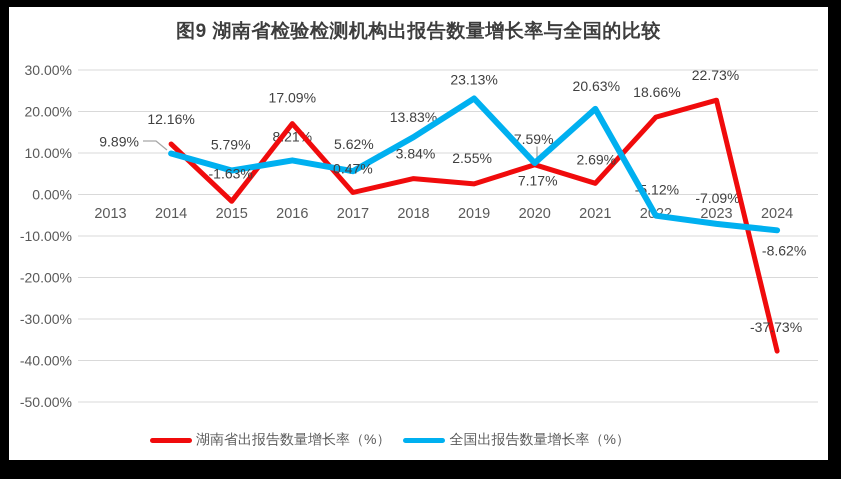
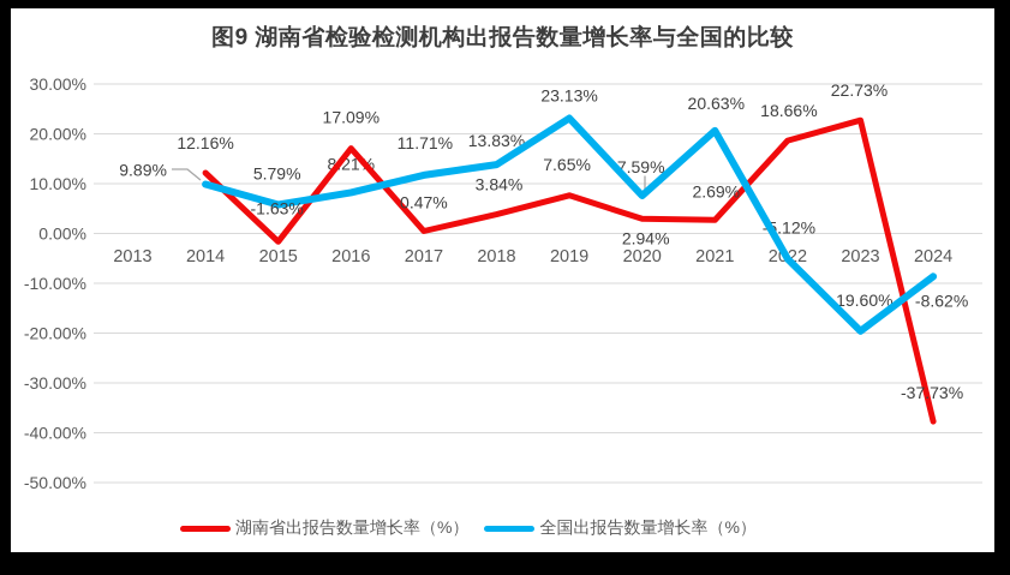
全国出报告数量增长率（%）/2017: 5.62% -> 11.71%
湖南省出报告数量增长率（%）/2019: 2.55% -> 7.65%
湖南省出报告数量增长率（%）/2020: 7.17% -> 2.94%
全国出报告数量增长率（%）/2023: -7.09% -> -19.60%
